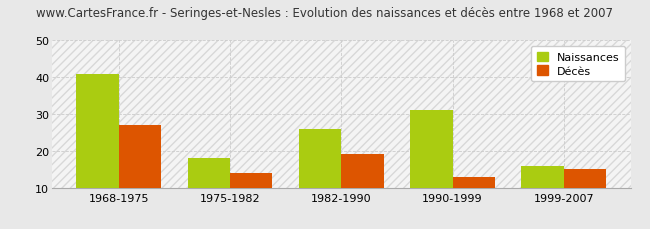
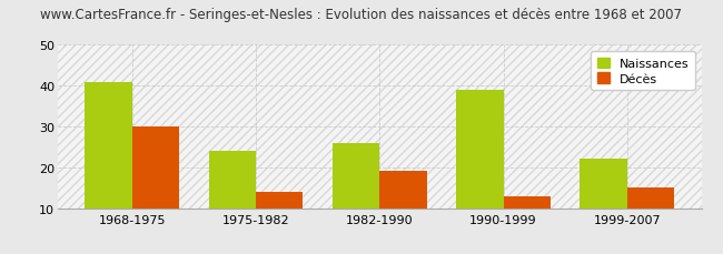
Décès/1968-1975: 27 -> 30
Naissances/1975-1982: 18 -> 24
Naissances/1990-1999: 31 -> 39
Naissances/1999-2007: 16 -> 22
